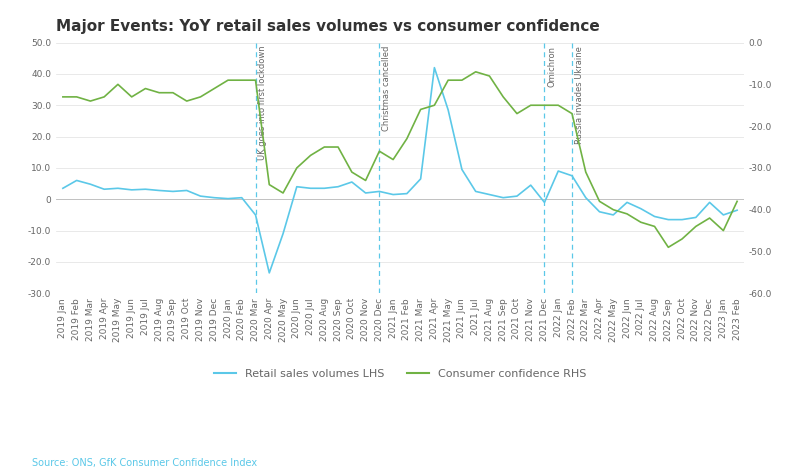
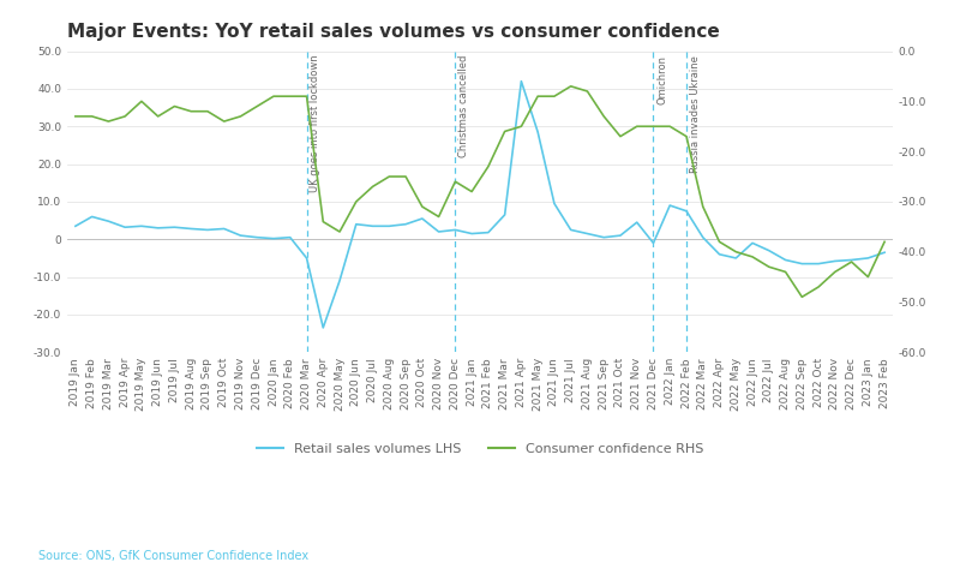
Retail sales volumes LHS/2022 Dec: -1.0 -> -5.5
